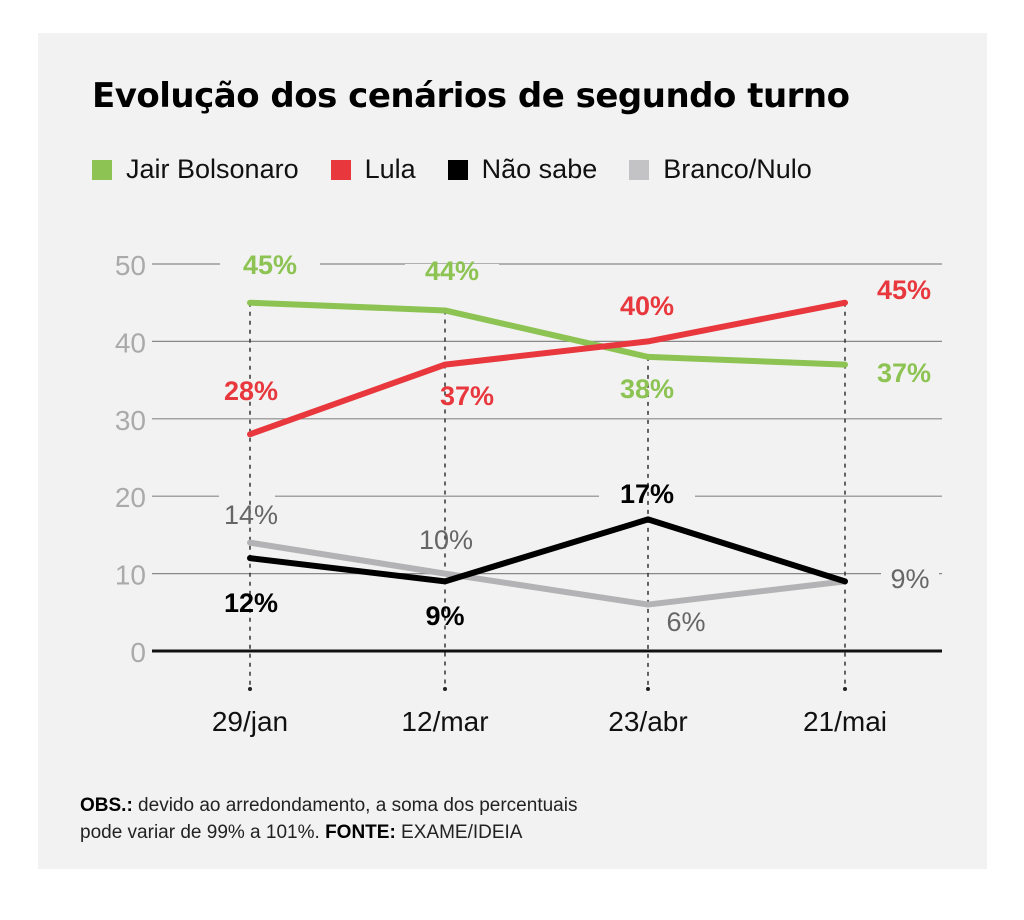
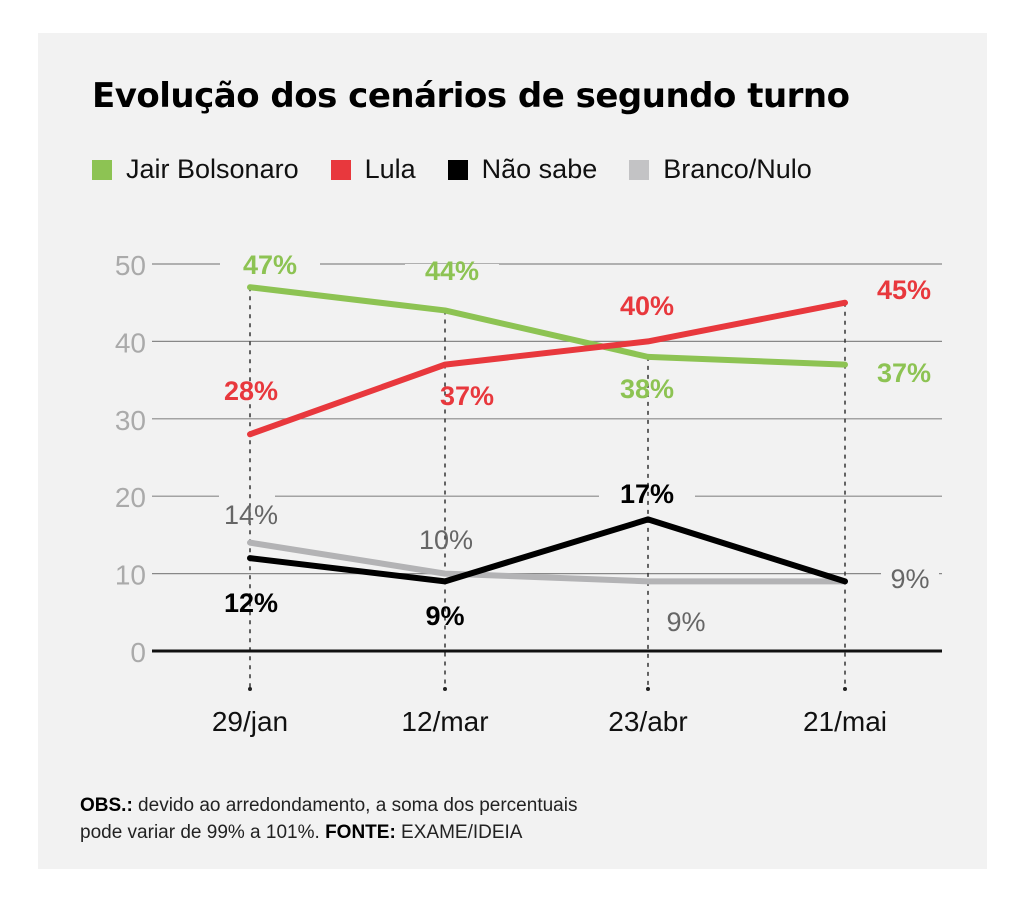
Jair Bolsonaro/29/jan: 45% -> 47%
Branco/Nulo/23/abr: 6% -> 9%
